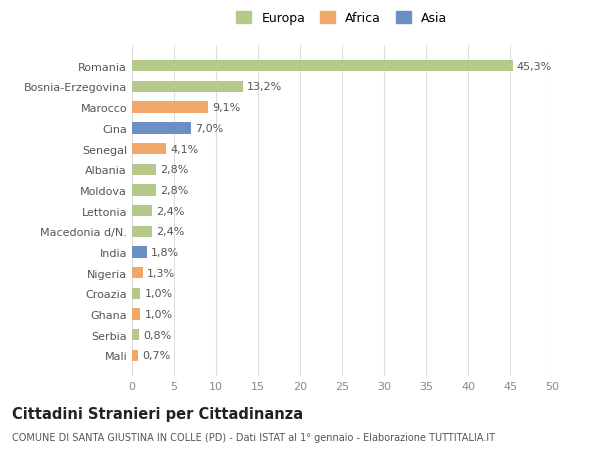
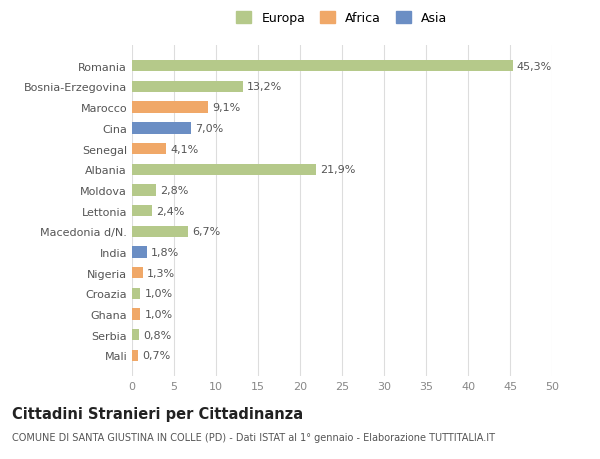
Albania: 2,8% -> 21,9%
Macedonia d/N.: 2,4% -> 6,7%
